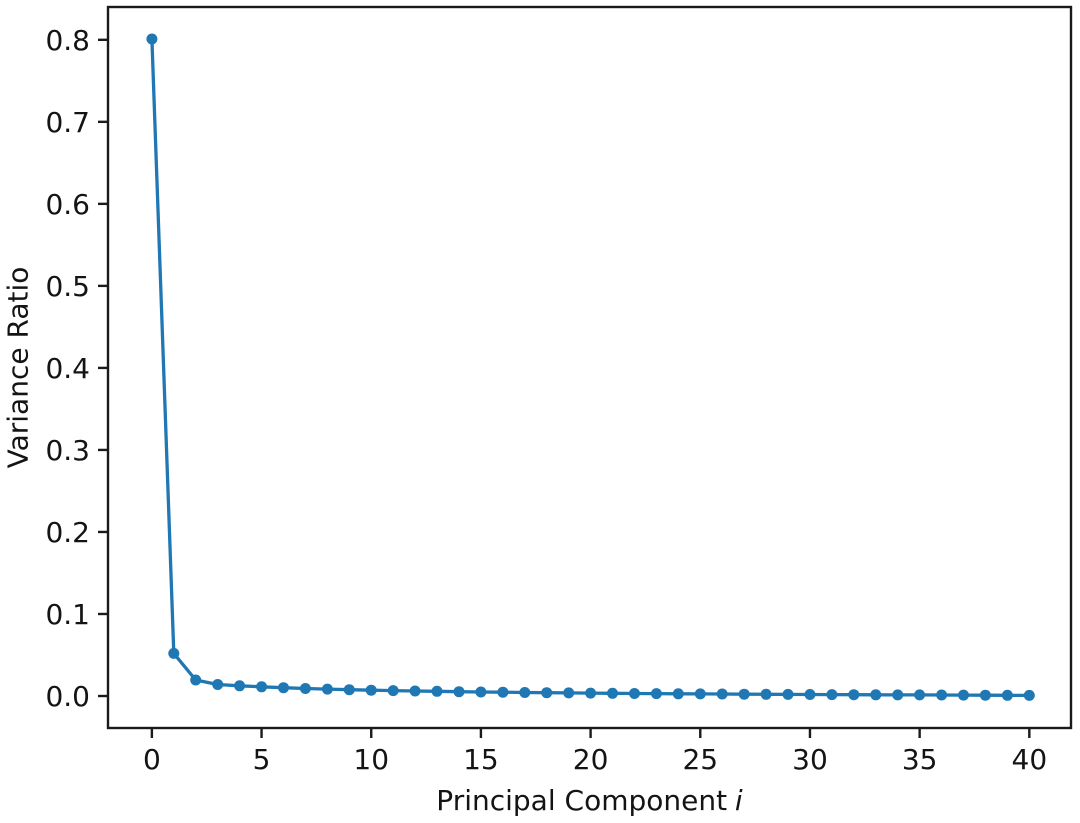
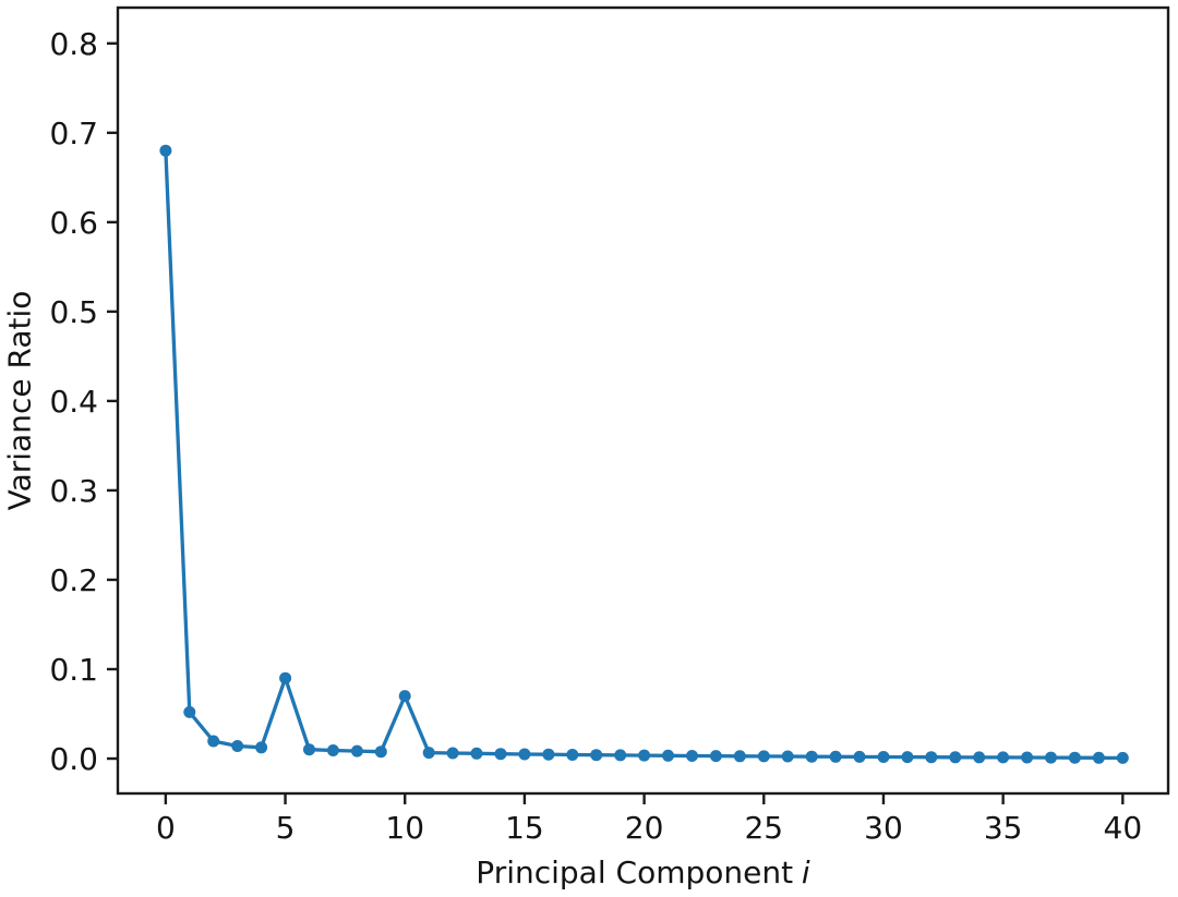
0: 0.80 -> 0.68
5: 0.01 -> 0.09
10: 0.01 -> 0.07
